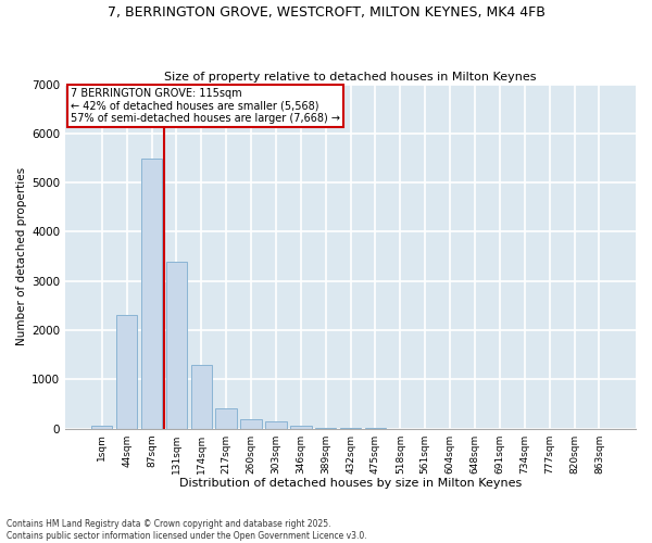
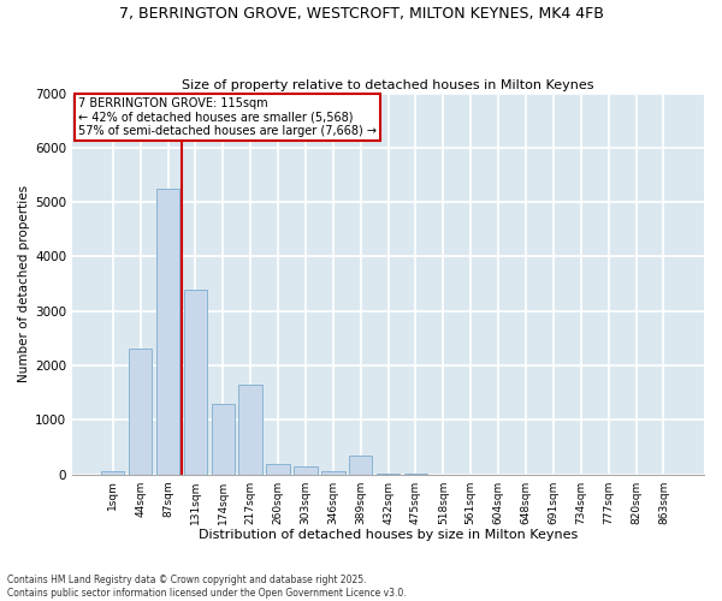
87sqm: 5500 -> 5250
217sqm: 400 -> 1650
389sqm: 20 -> 350
